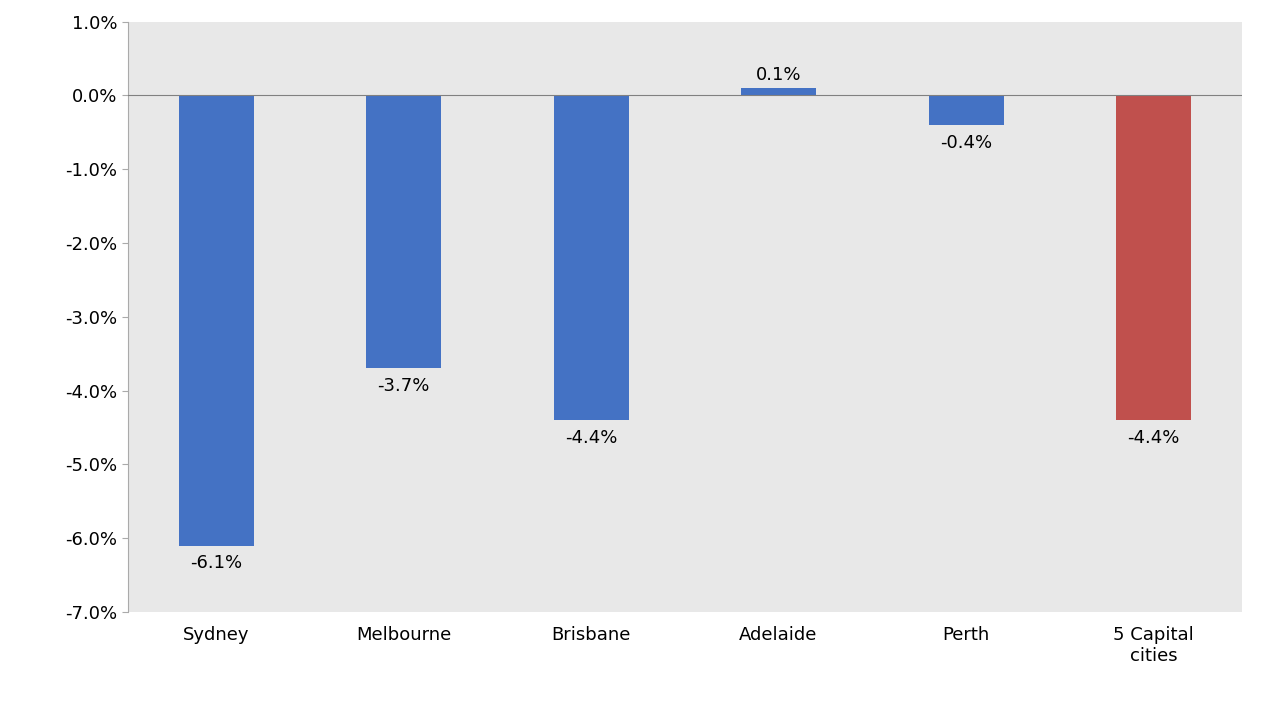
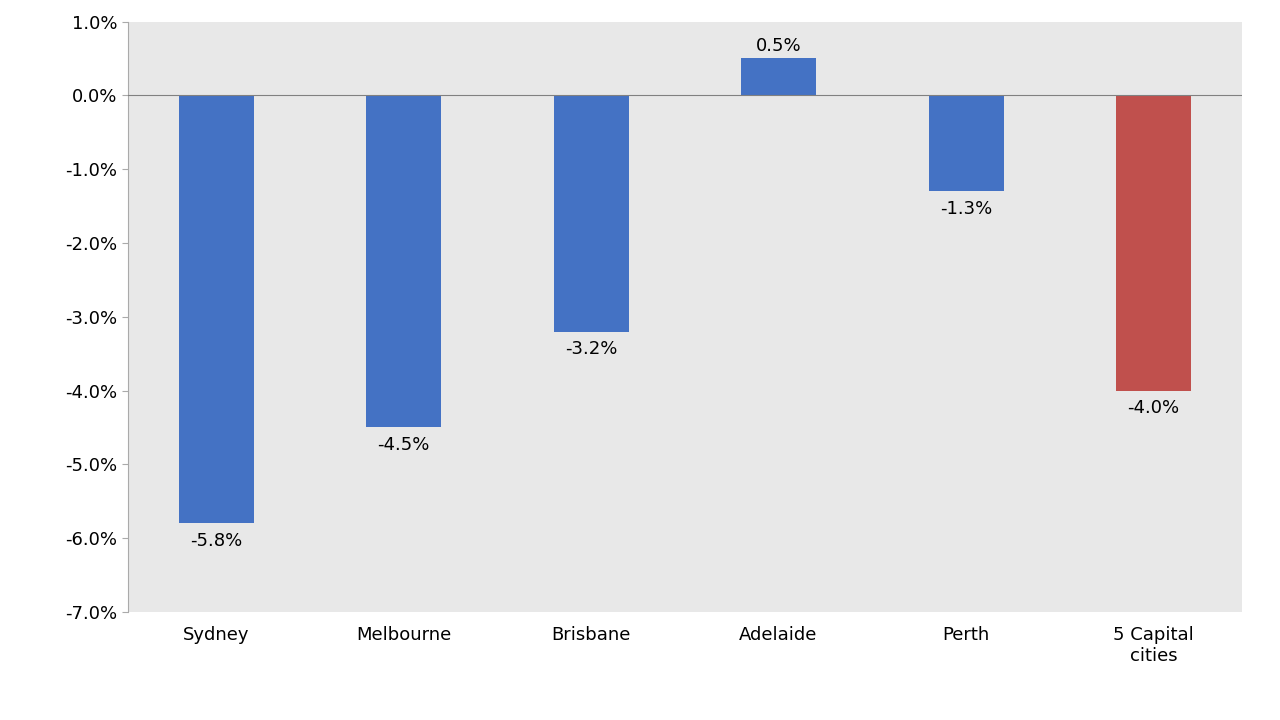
Sydney: -6.1% -> -5.8%
Melbourne: -3.7% -> -4.5%
Brisbane: -4.4% -> -3.2%
Adelaide: 0.1% -> 0.5%
Perth: -0.4% -> -1.3%
5 Capital cities: -4.4% -> -4.0%
